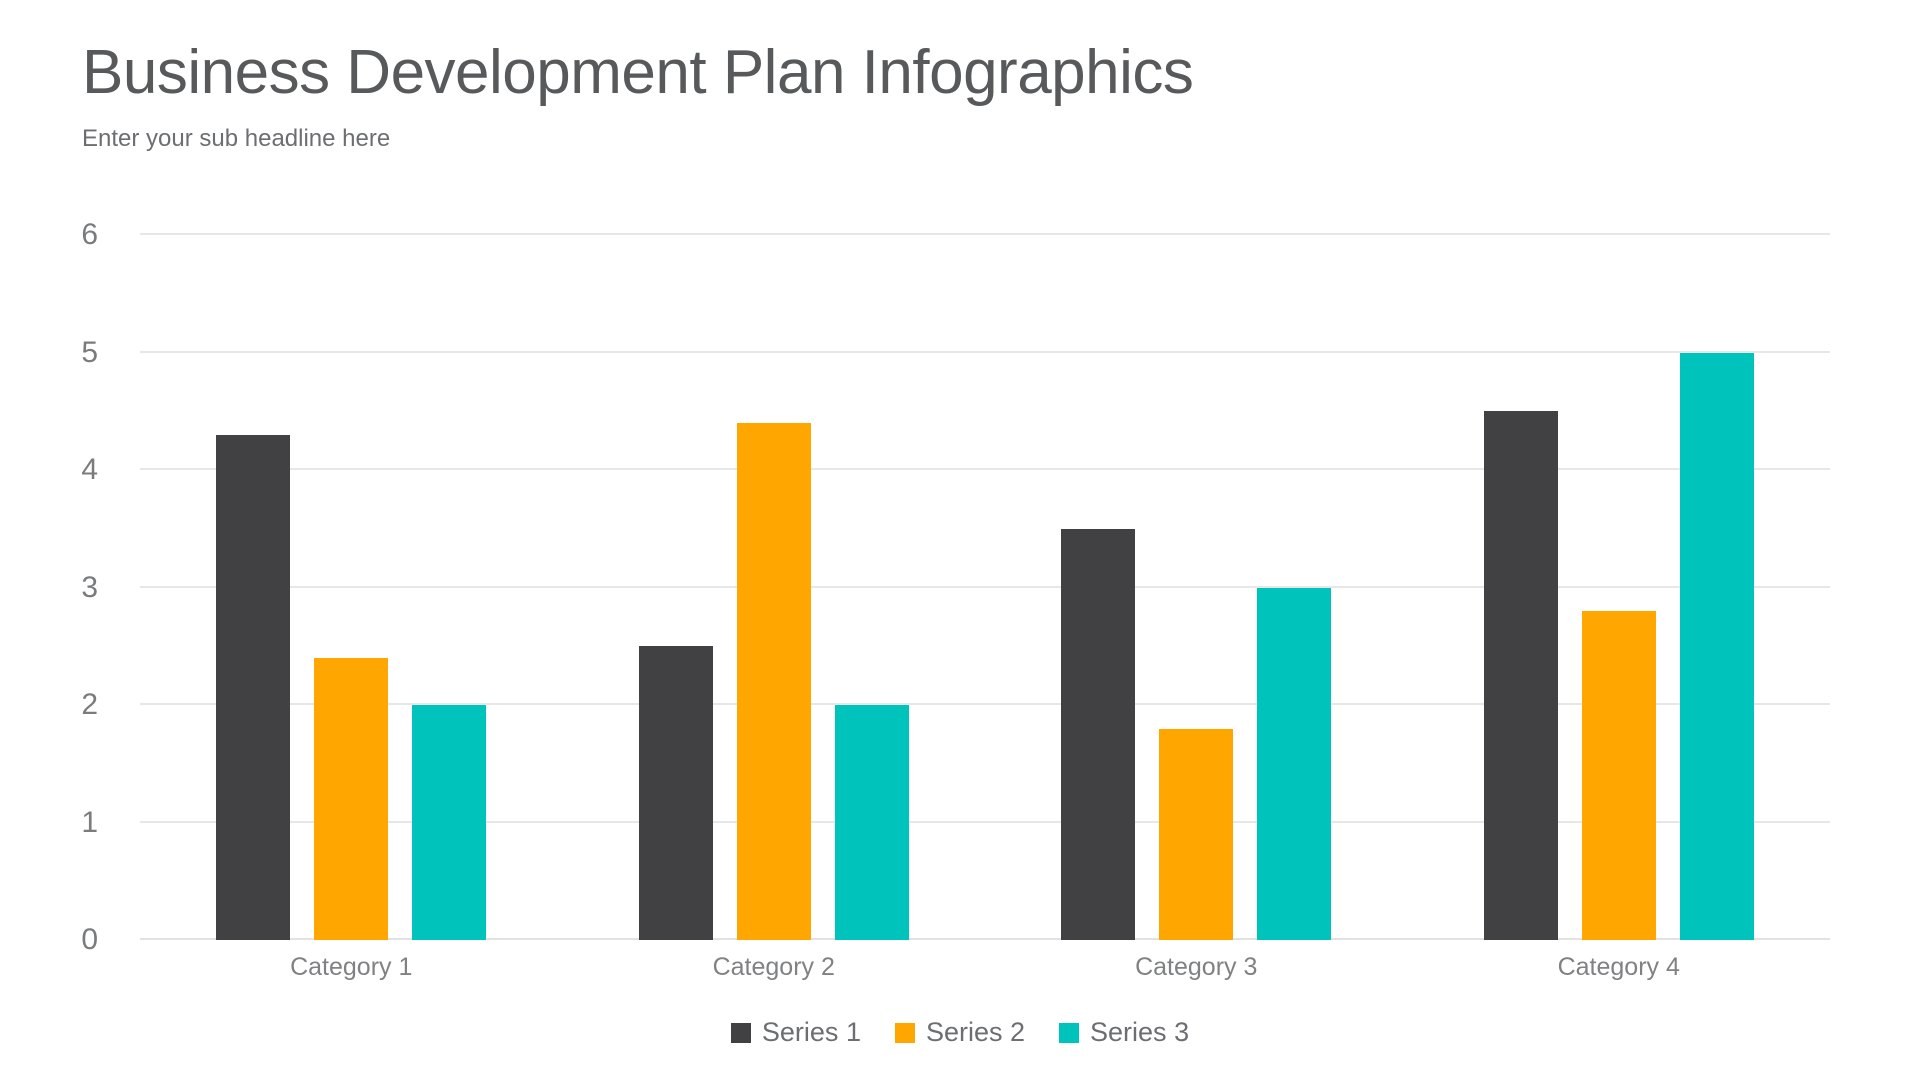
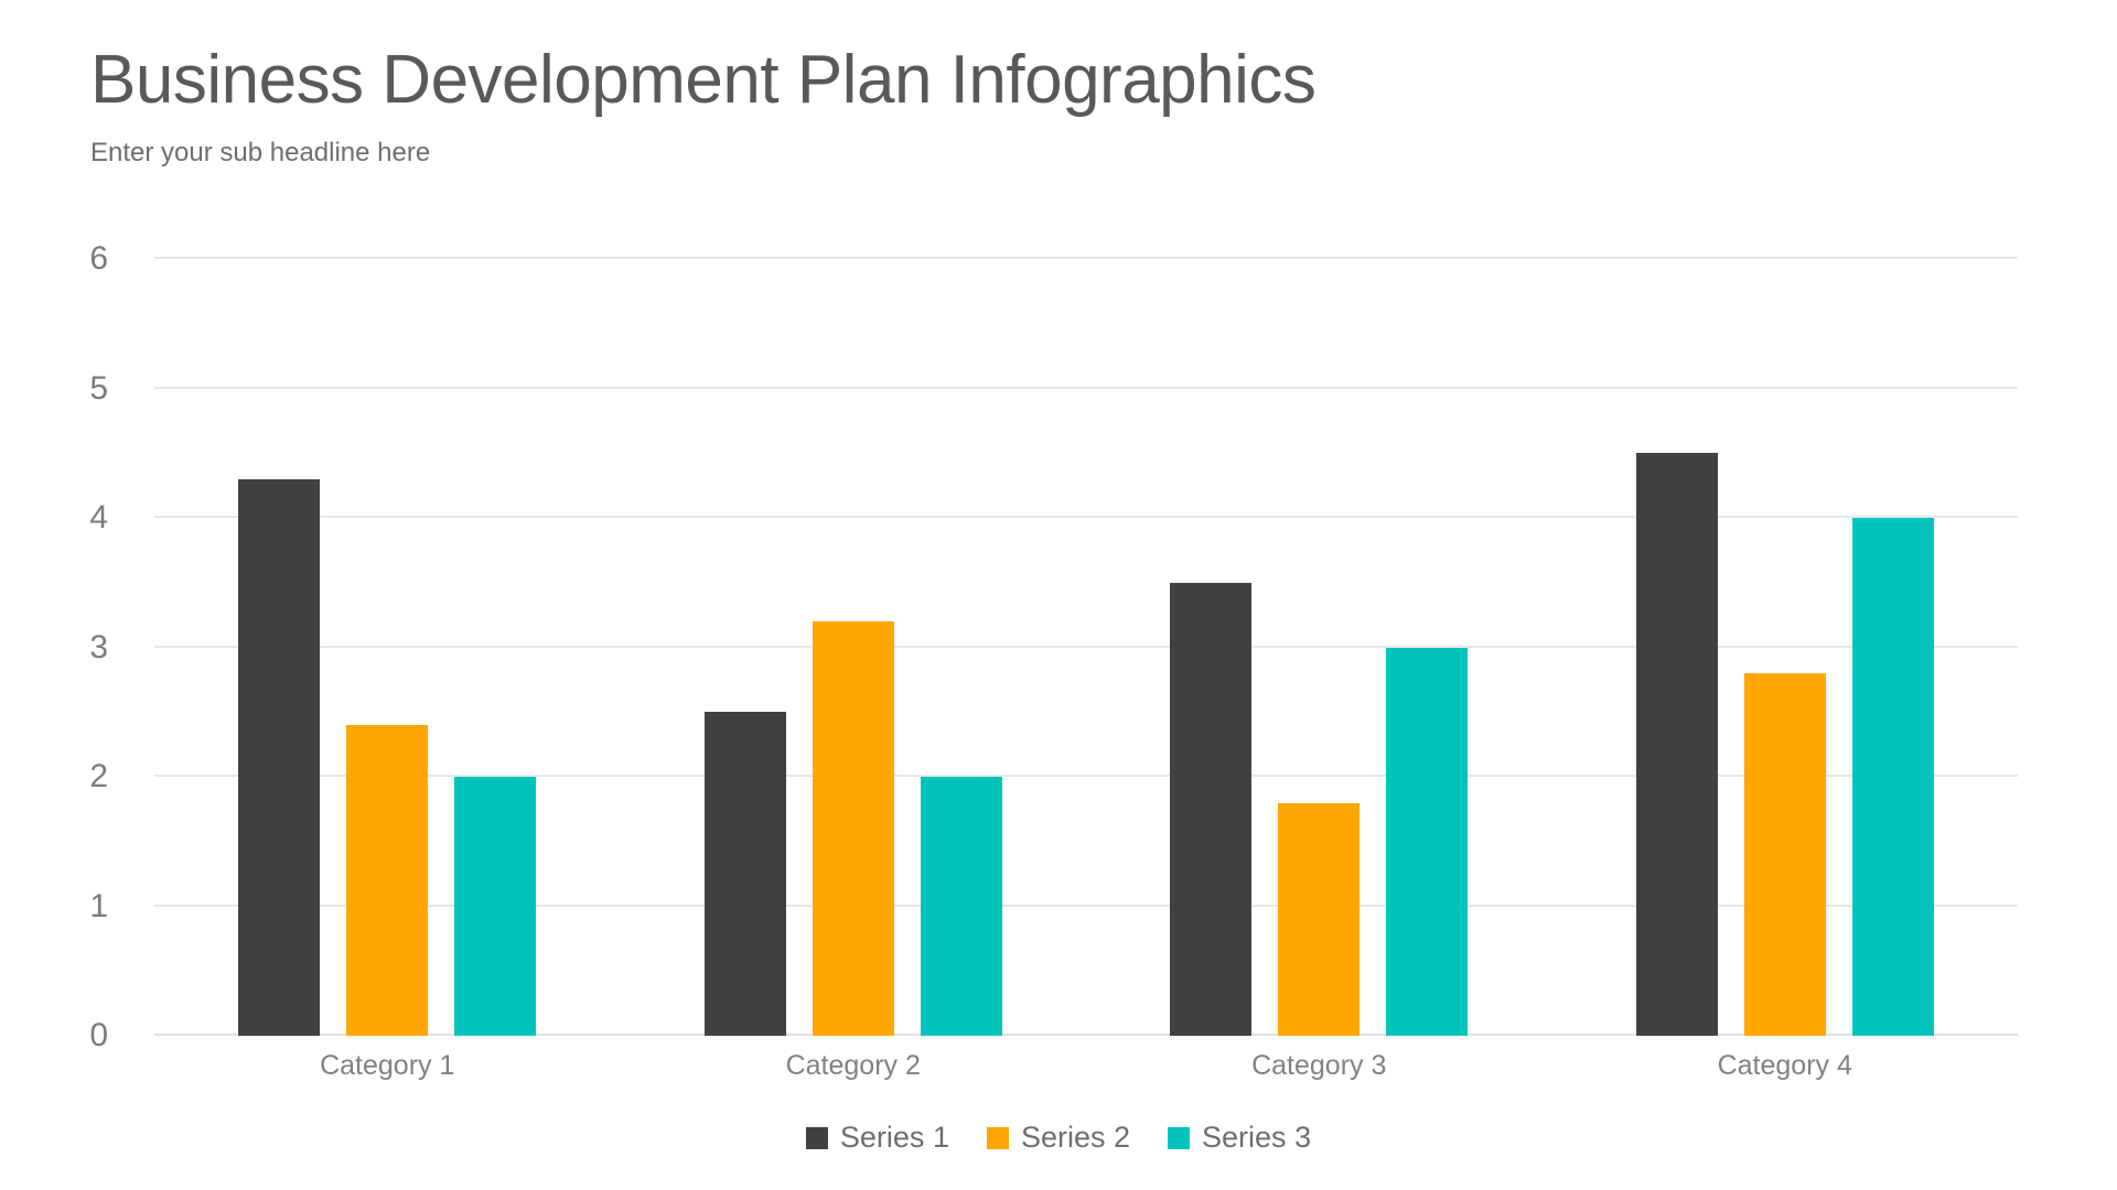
Series 2/Category 2: 4.4 -> 3.2
Series 3/Category 4: 5 -> 4
